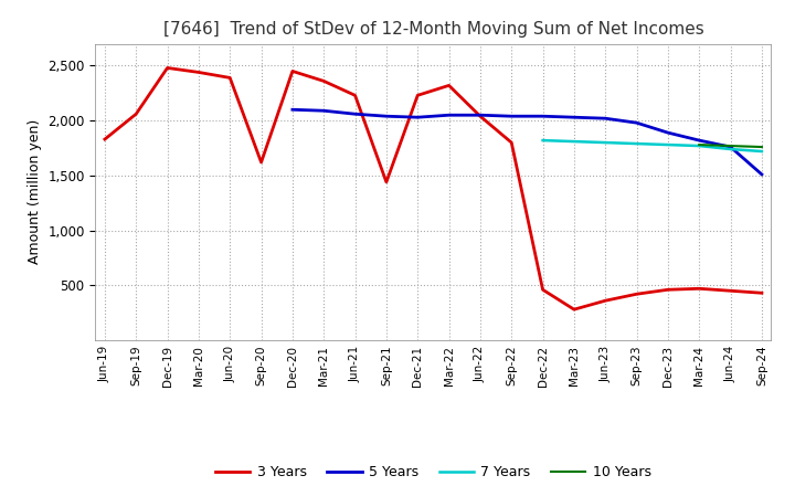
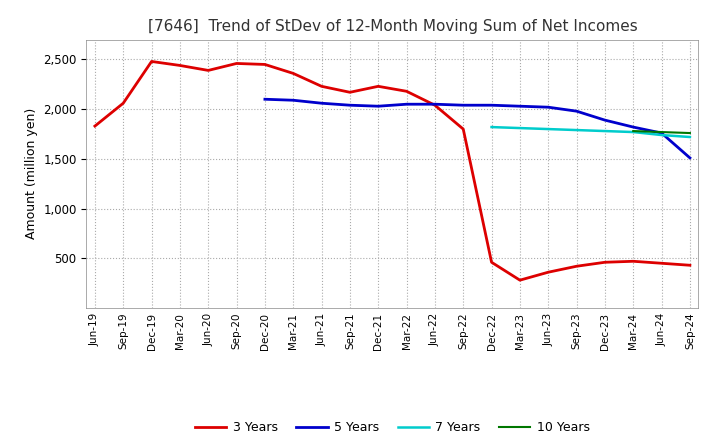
3 Years/Sep-20: 1,620 -> 2,460
3 Years/Sep-21: 1,440 -> 2,170
3 Years/Mar-22: 2,320 -> 2,180
